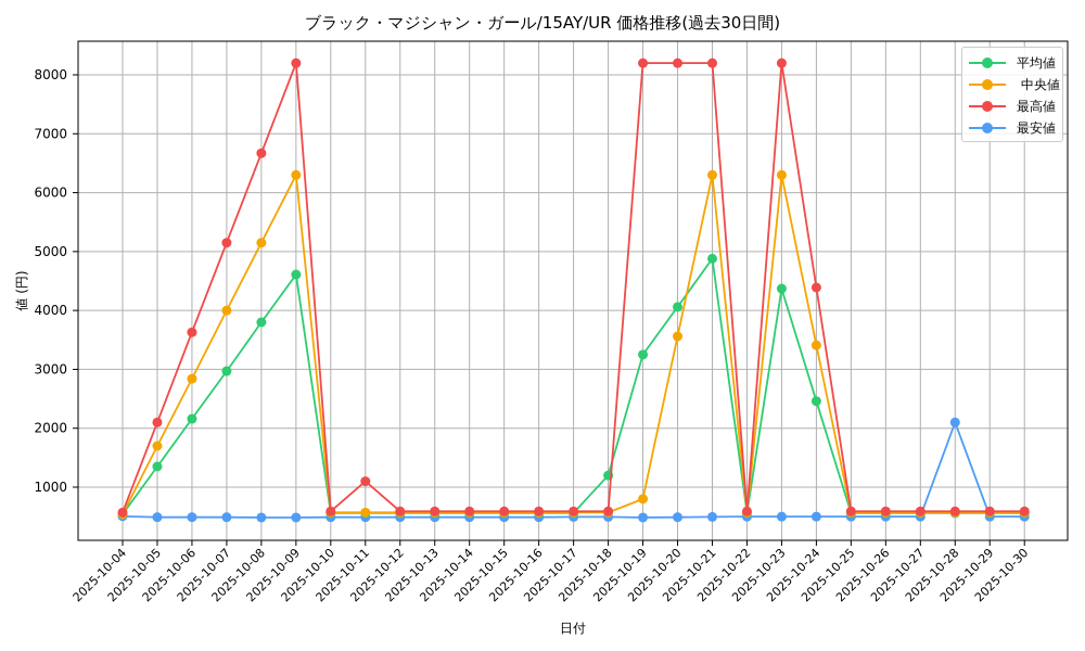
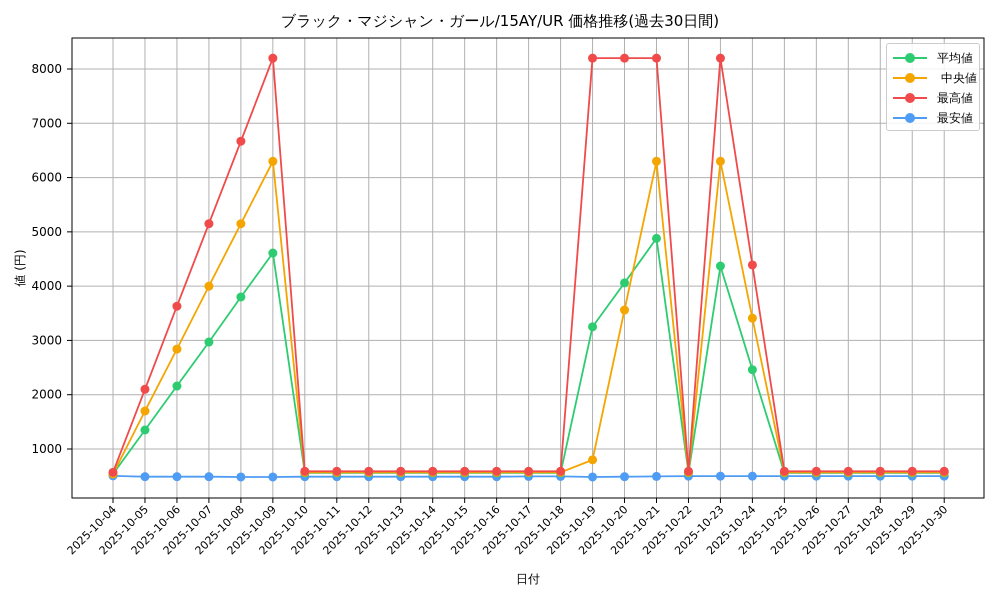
最高値/2025-10-11: 1100 -> 600
平均値/2025-10-18: 1200 -> 600
最安値/2025-10-28: 2100 -> 500
